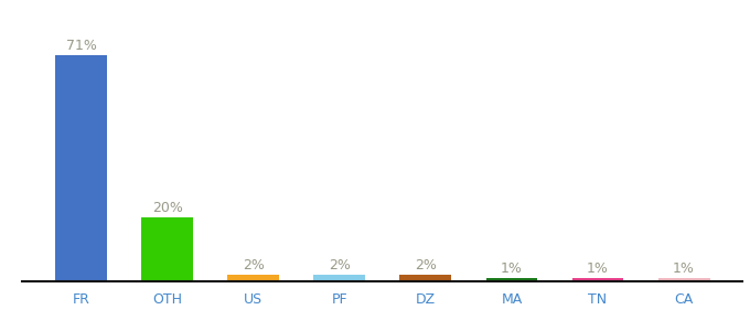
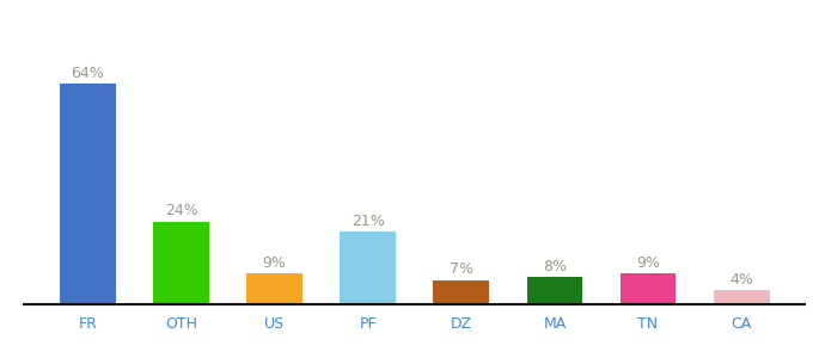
FR: 71% -> 64%
OTH: 20% -> 24%
US: 2% -> 9%
PF: 2% -> 21%
DZ: 2% -> 7%
MA: 1% -> 8%
TN: 1% -> 9%
CA: 1% -> 4%
